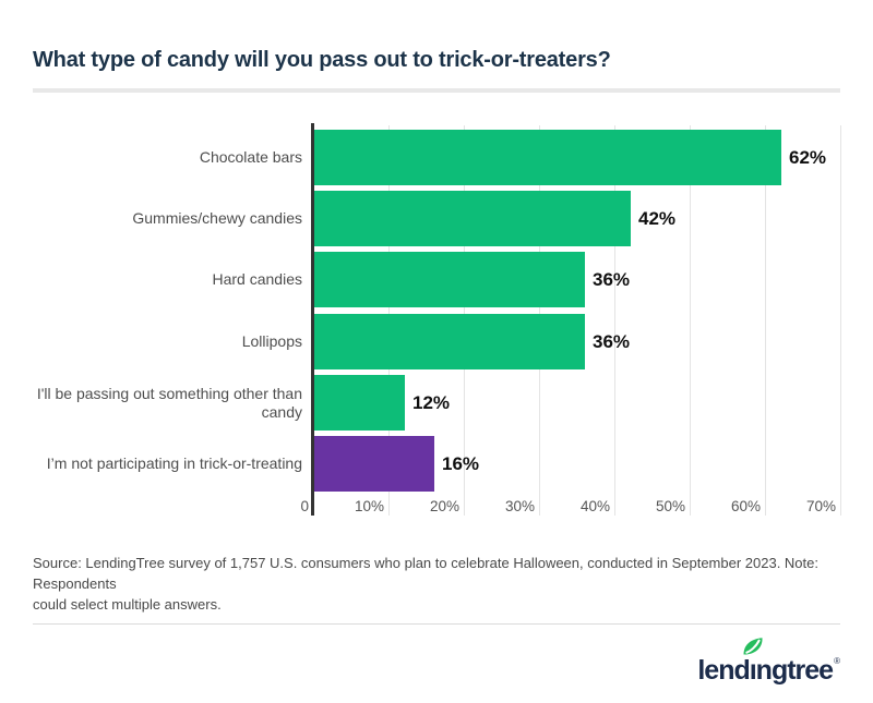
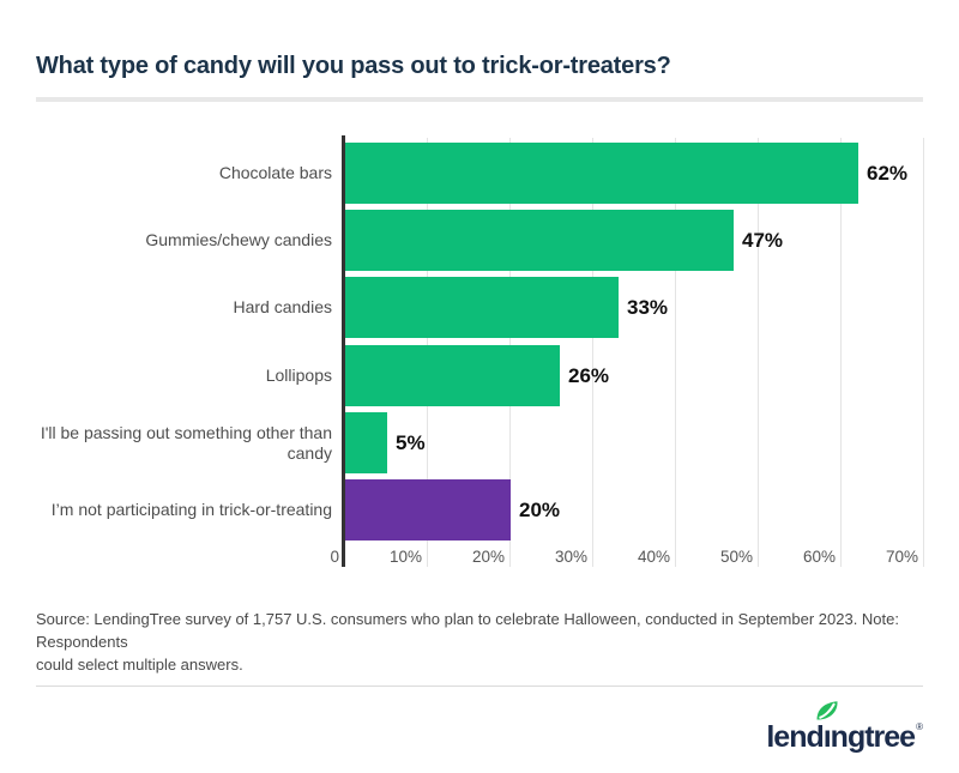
Gummies/chewy candies: 42% -> 47%
Hard candies: 36% -> 33%
Lollipops: 36% -> 26%
I'll be passing out something other than candy: 12% -> 5%
I’m not participating in trick-or-treating: 16% -> 20%
